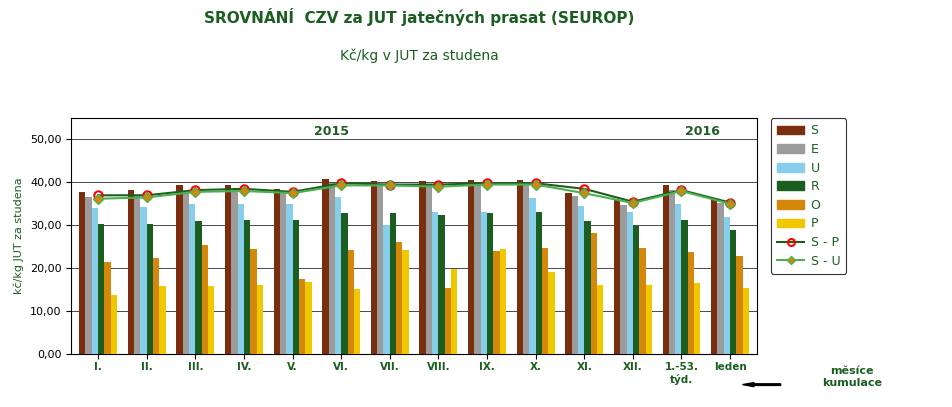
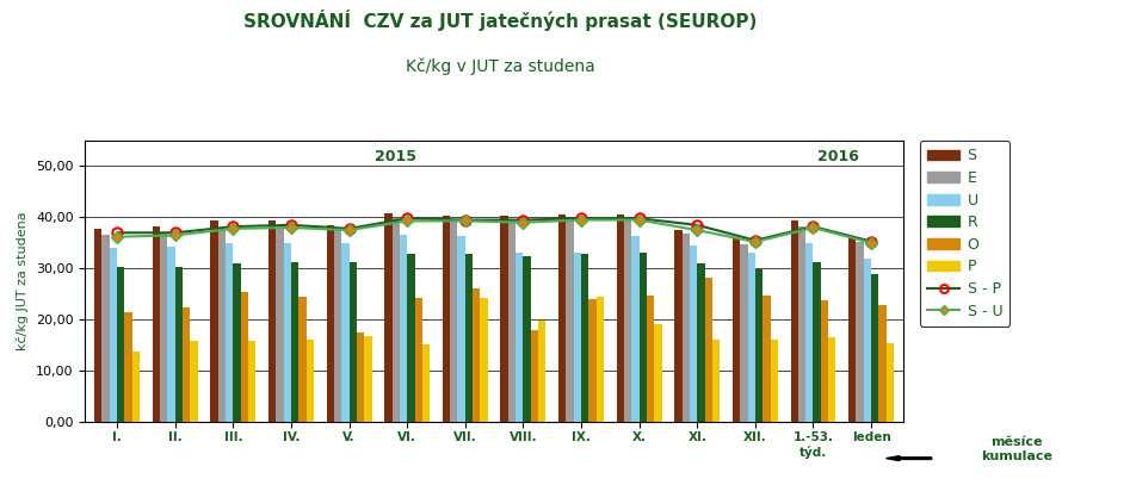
U/VII.: 30,0 -> 36,3
O/VIII.: 15,5 -> 18,0
